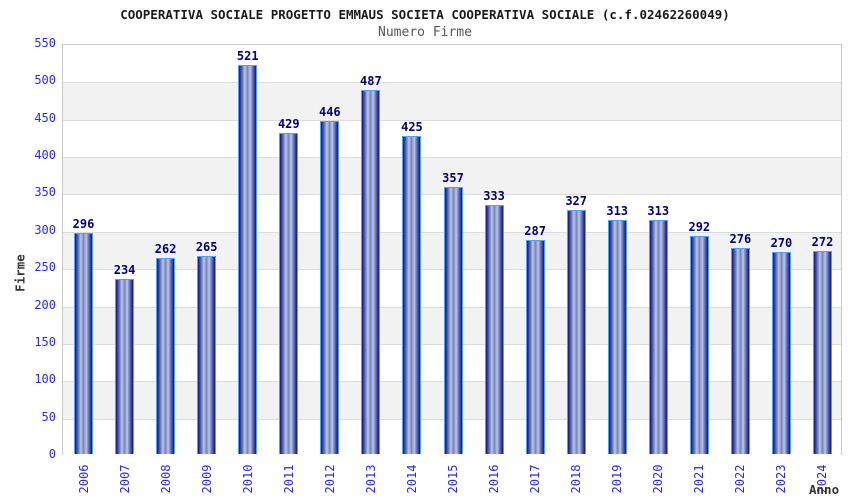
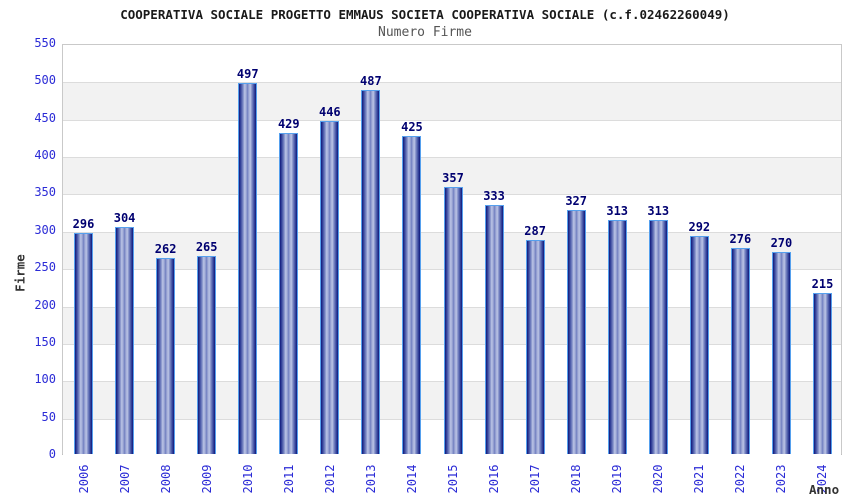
2007: 234 -> 304
2010: 521 -> 497
2024: 272 -> 215
